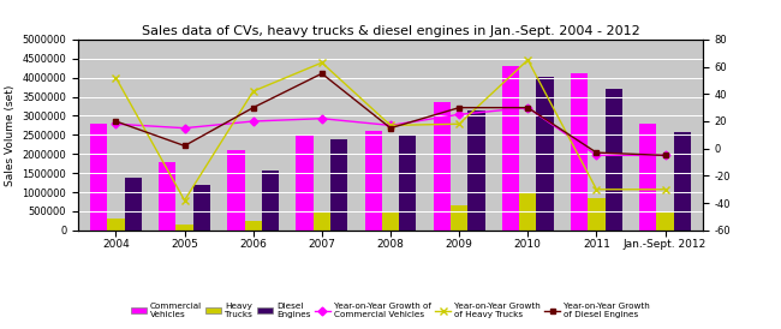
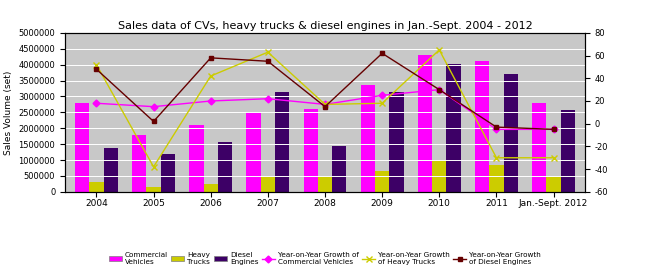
Year-on-Year Growth of Diesel Engines/2004: 20 -> 48
Year-on-Year Growth of Diesel Engines/2006: 30 -> 58
Diesel Engines/2007: 2380000 -> 3150000
Diesel Engines/2008: 2500000 -> 1450000
Year-on-Year Growth of Diesel Engines/2009: 30 -> 62
